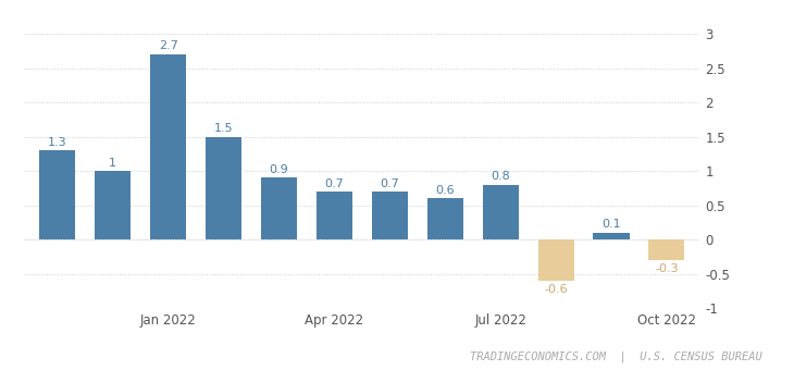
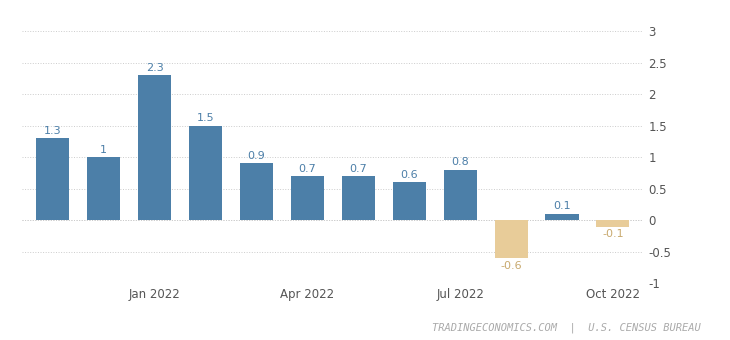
Jan 2022: 2.7 -> 2.3
Oct 2022: -0.3 -> -0.1
